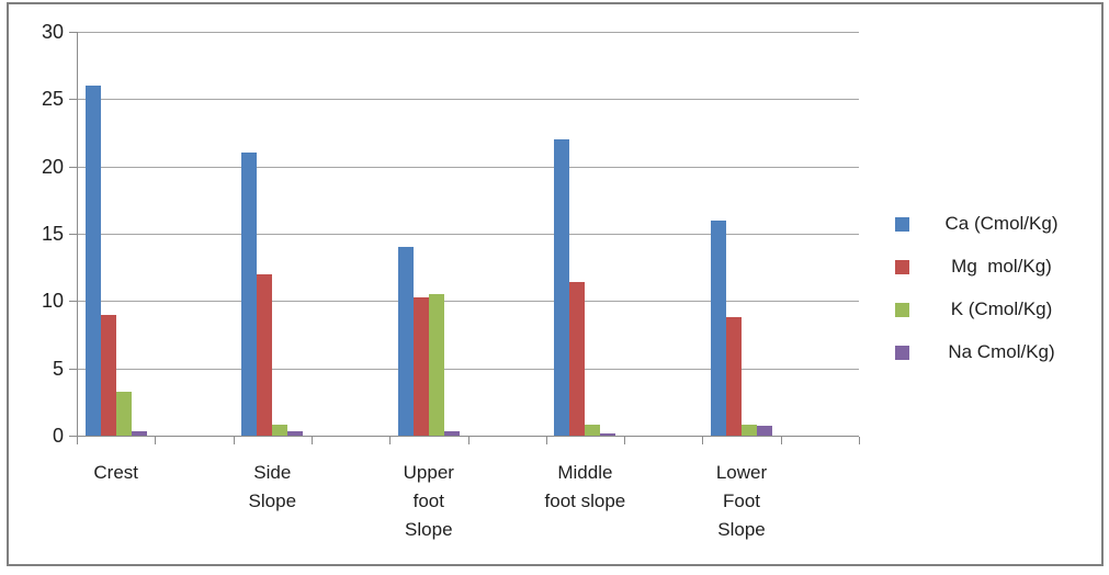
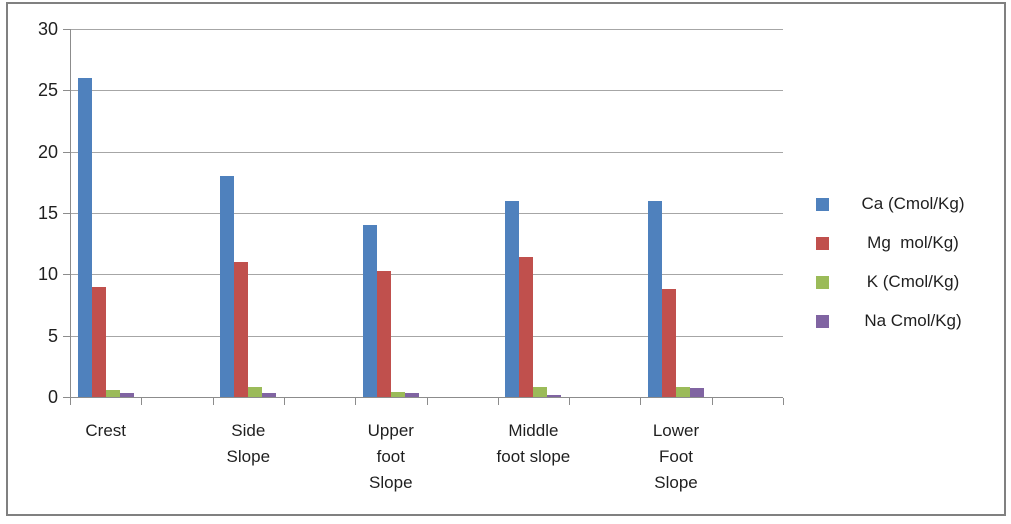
K (Cmol/Kg)/Crest: 3.3 -> 0.6
Ca (Cmol/Kg)/Side Slope: 21 -> 18
Mg mol/Kg)/Side Slope: 12.0 -> 11.0
K (Cmol/Kg)/Upper foot Slope: 10.5 -> 0.4
Ca (Cmol/Kg)/Middle foot slope: 22 -> 16
